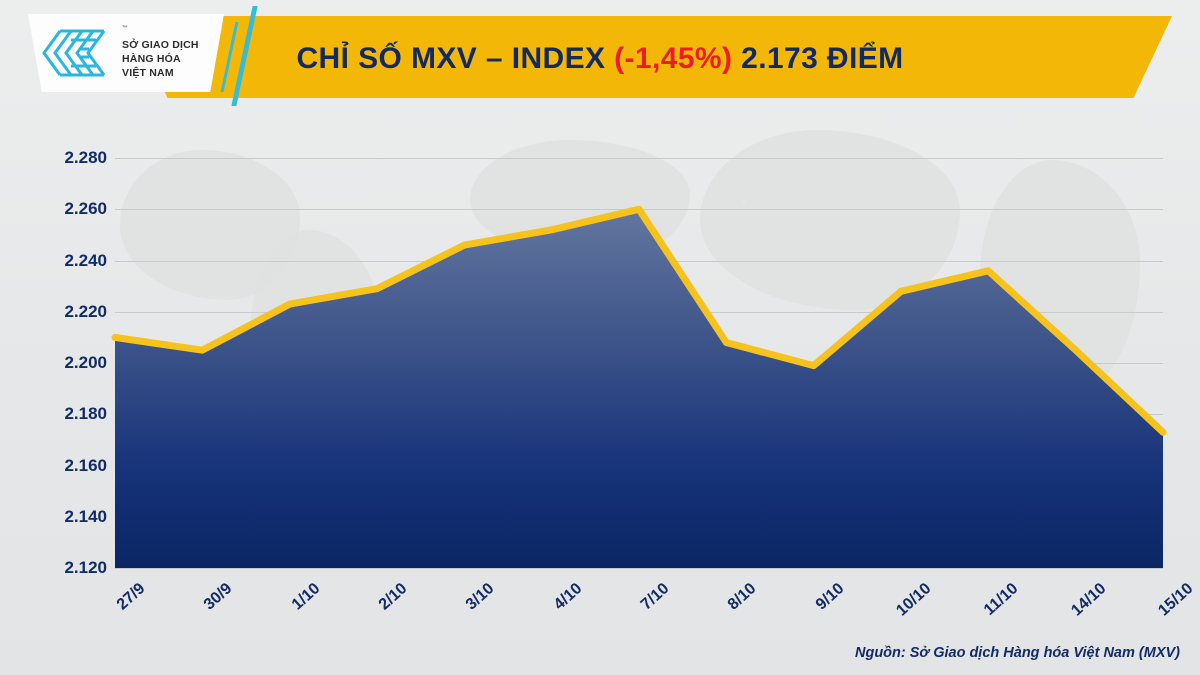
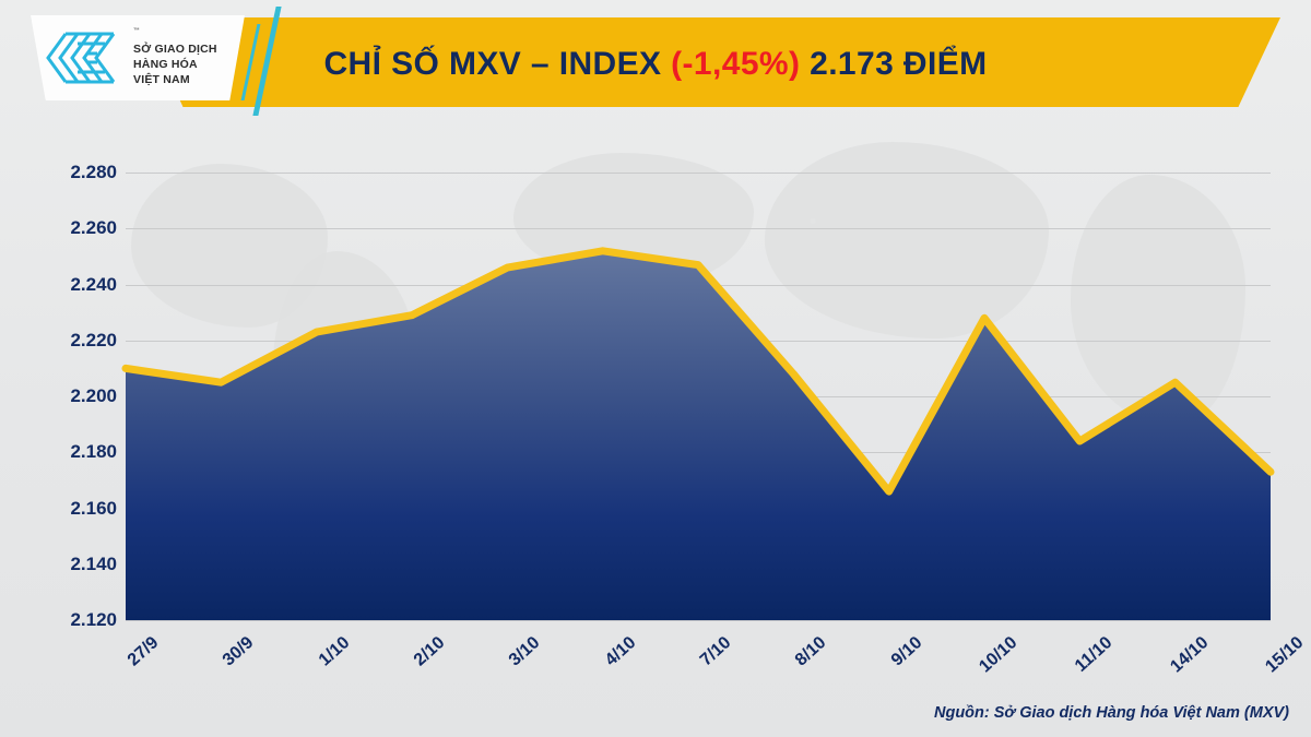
7/10: 2260 -> 2247
9/10: 2199 -> 2166
11/10: 2236 -> 2184
